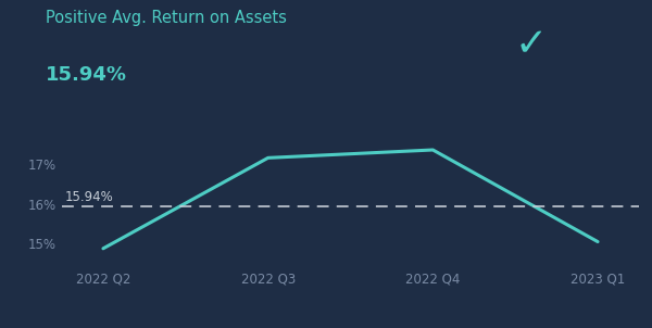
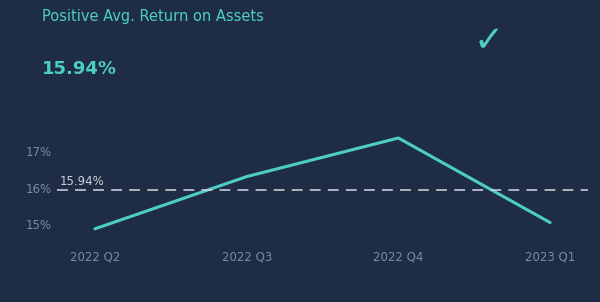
2022 Q3: 17.15% -> 16.30%
